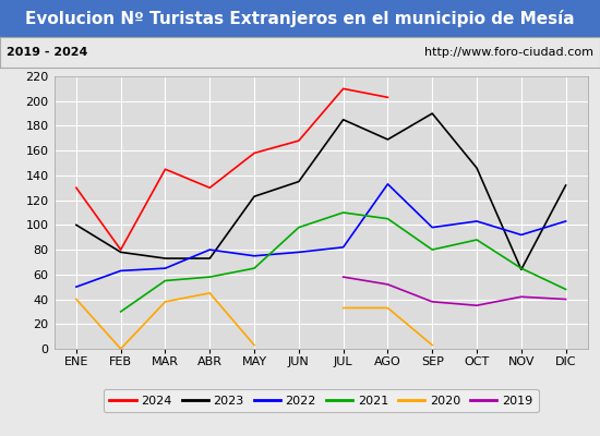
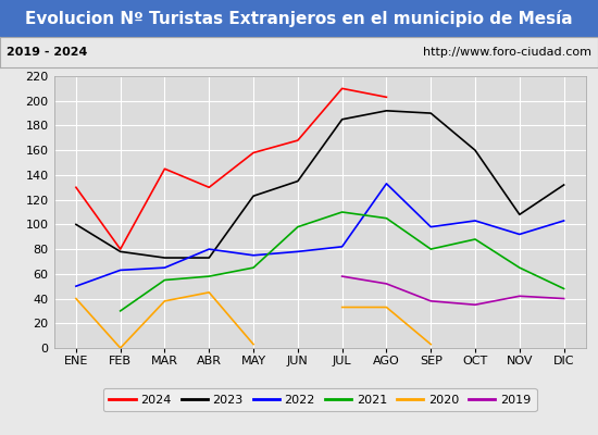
2023/AGO: 169 -> 192
2023/OCT: 146 -> 160
2023/NOV: 64 -> 108
